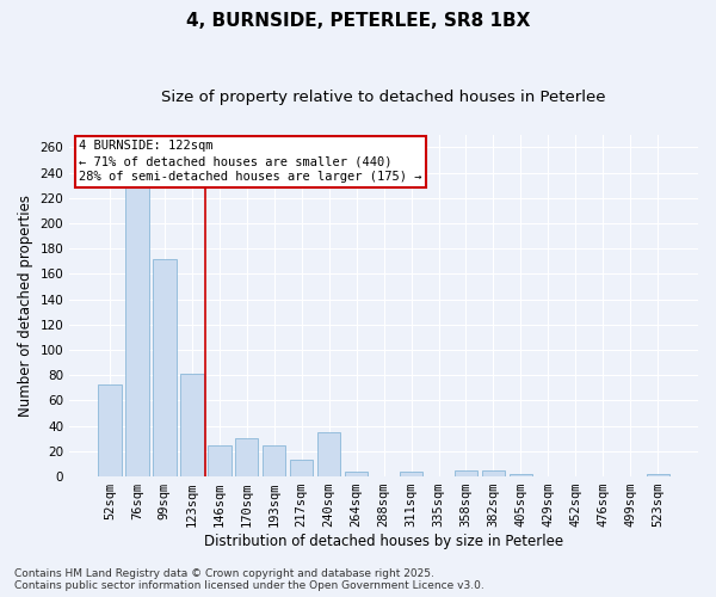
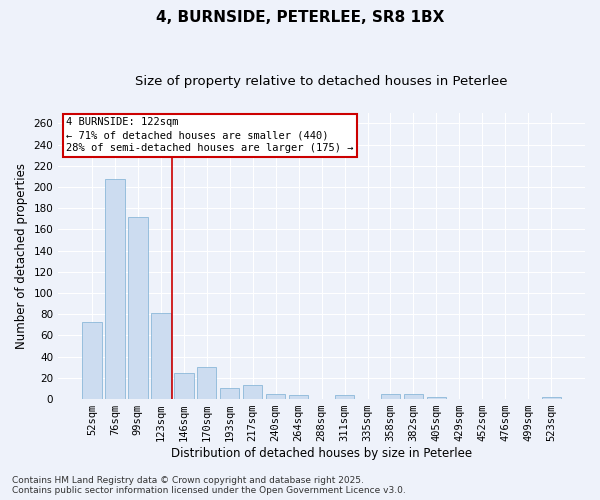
76sqm: 230 -> 208
193sqm: 25 -> 10
240sqm: 35 -> 5
